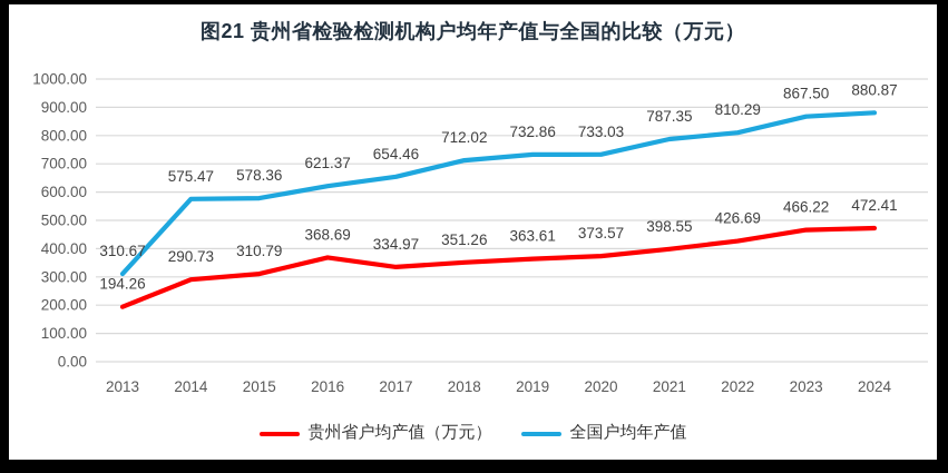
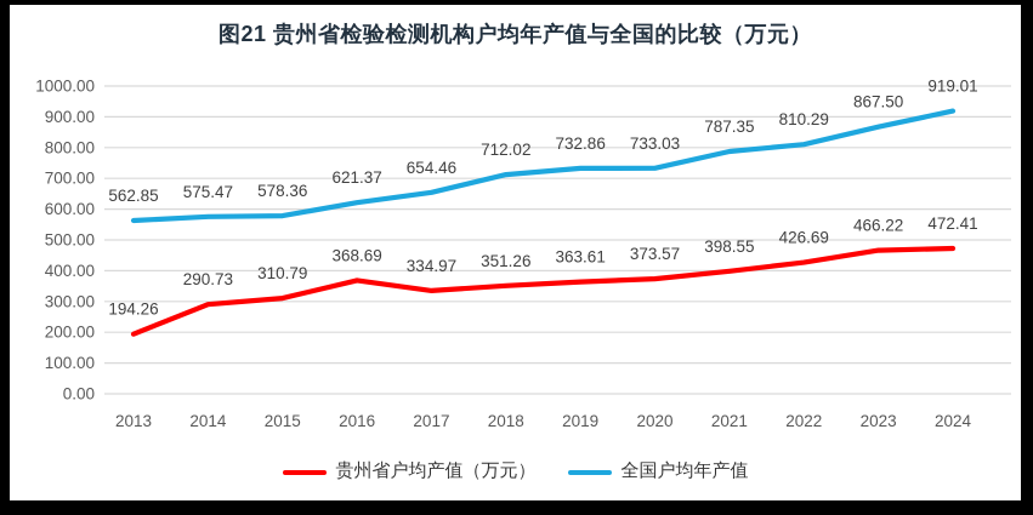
全国户均年产值/2013: 310.67 -> 562.85
全国户均年产值/2024: 880.87 -> 919.01
